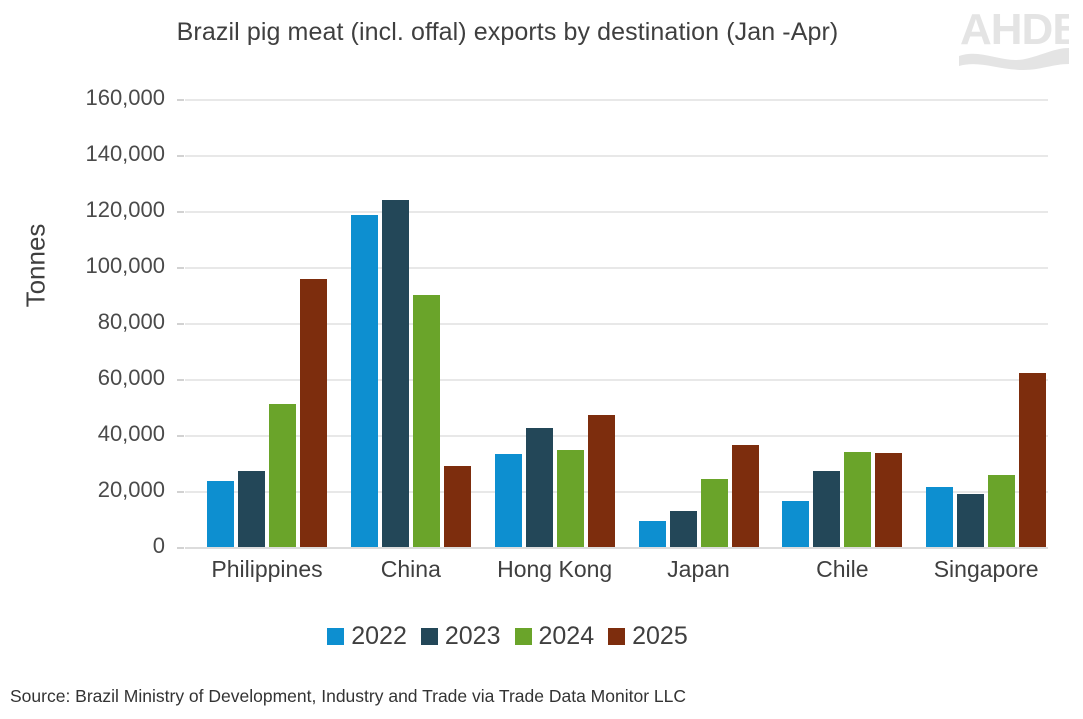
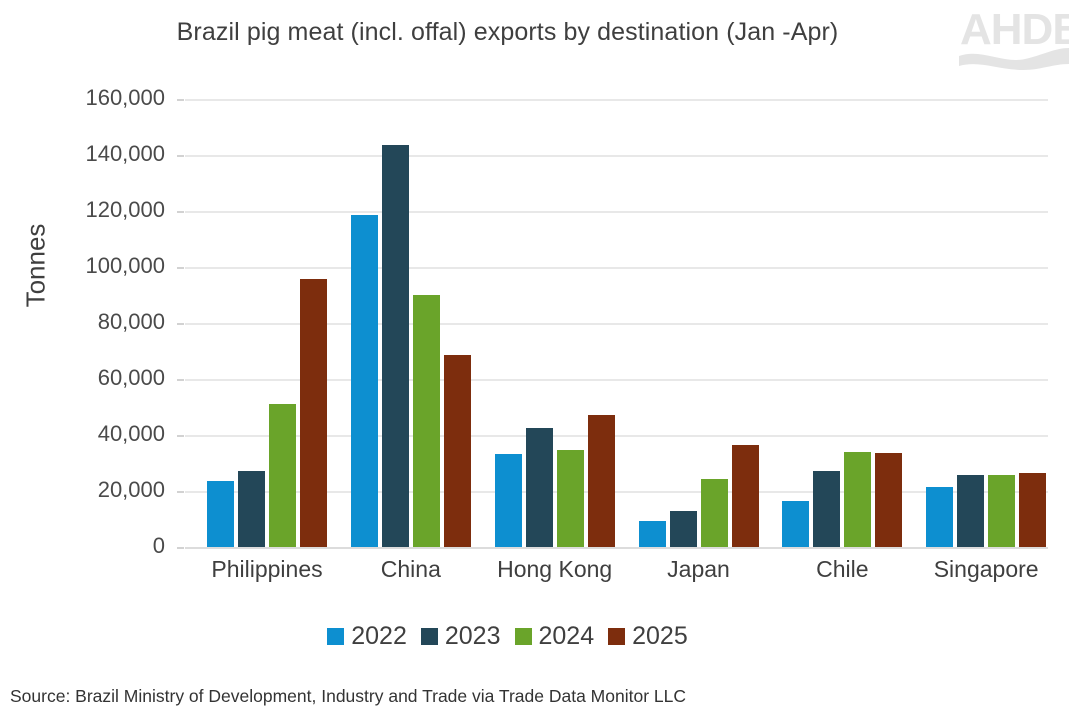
2023/China: 124000 -> 144000
2025/China: 29000 -> 68000
2023/Singapore: 19000 -> 26000
2025/Singapore: 62000 -> 27000
